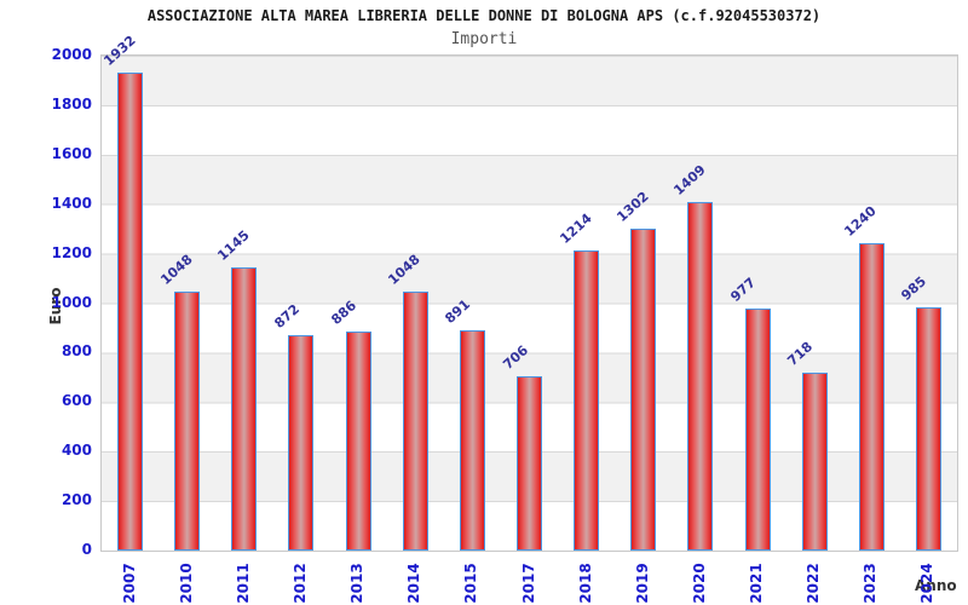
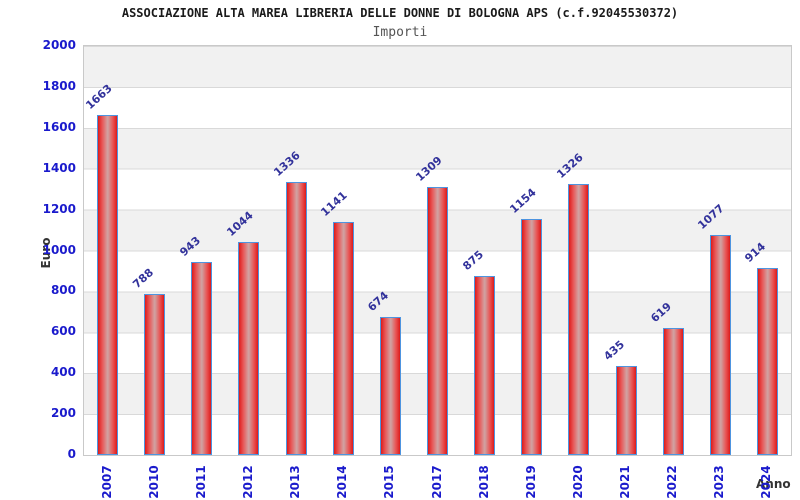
2007: 1932 -> 1663
2010: 1048 -> 788
2011: 1145 -> 943
2012: 872 -> 1044
2013: 886 -> 1336
2014: 1048 -> 1141
2015: 891 -> 674
2017: 706 -> 1309
2018: 1214 -> 875
2019: 1302 -> 1154
2020: 1409 -> 1326
2021: 977 -> 435
2022: 718 -> 619
2023: 1240 -> 1077
2024: 985 -> 914
